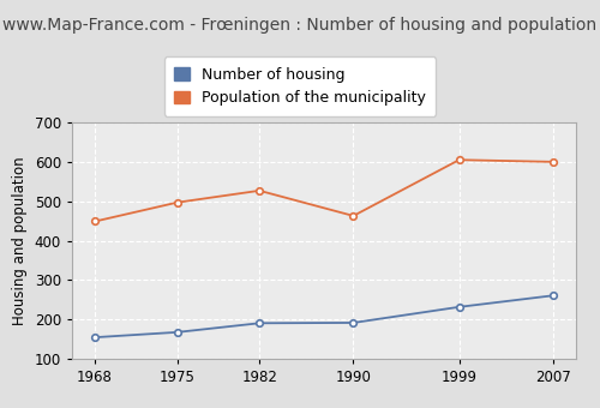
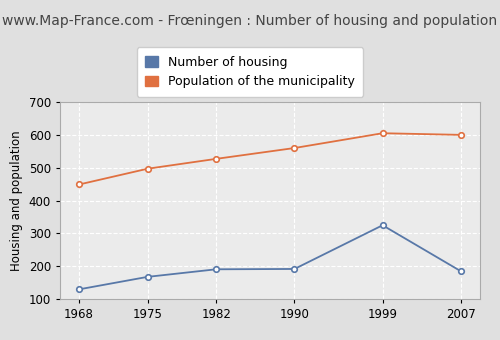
Number of housing/1968: 155 -> 130
Population of the municipality/1990: 463 -> 560
Number of housing/1999: 232 -> 325
Number of housing/2007: 261 -> 185
